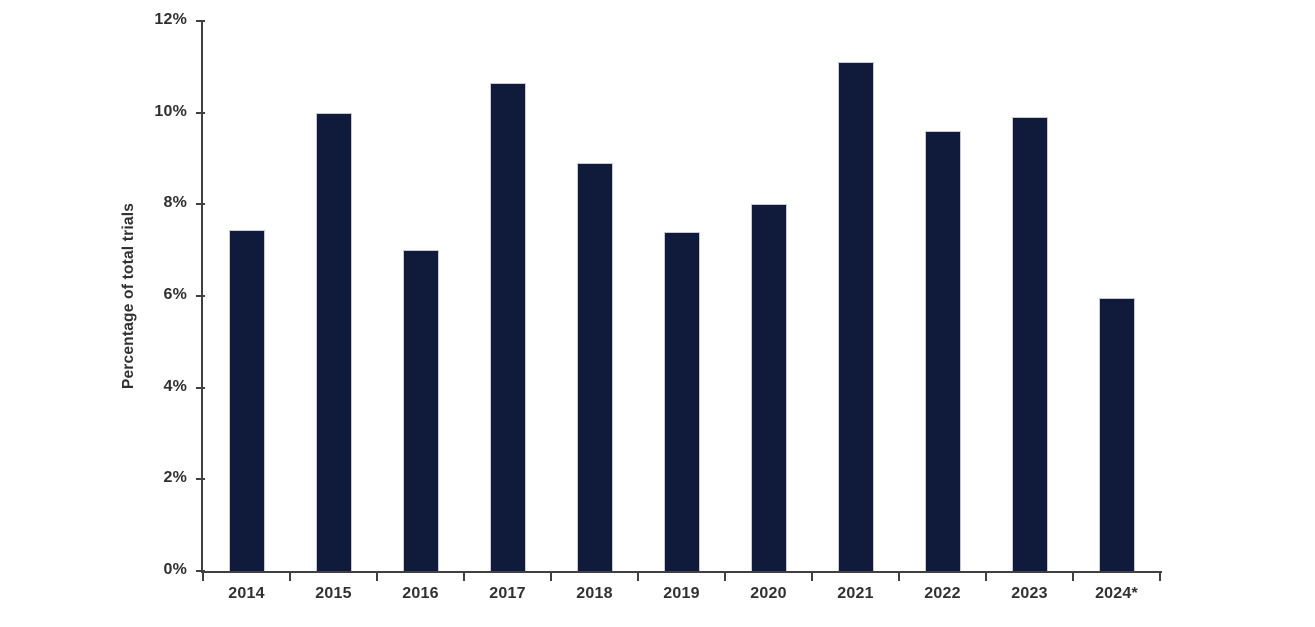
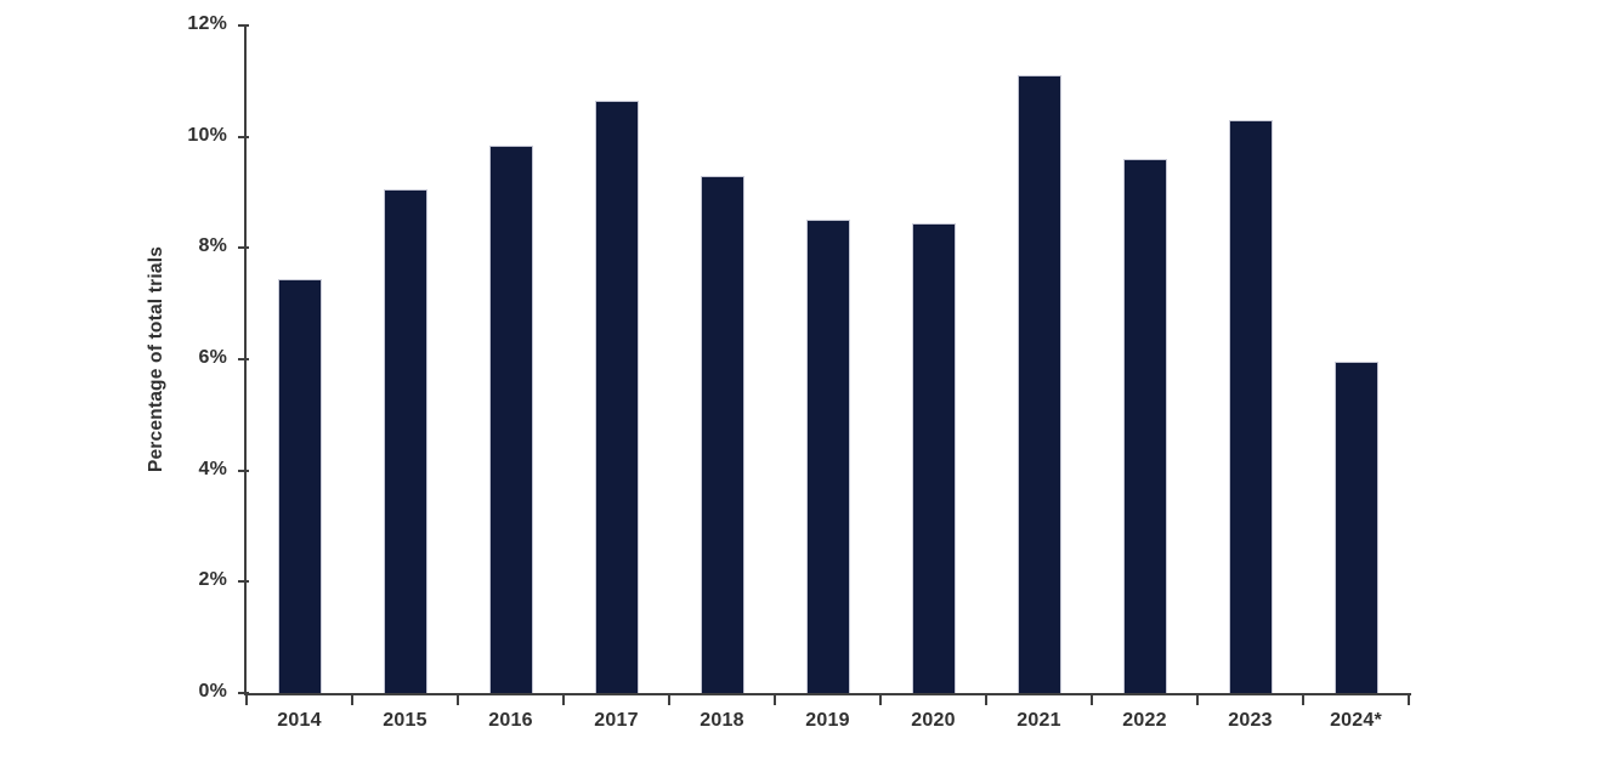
2015: 10.0% -> 9.1%
2016: 7.0% -> 9.8%
2018: 8.9% -> 9.3%
2019: 7.4% -> 8.5%
2020: 8.0% -> 8.4%
2023: 9.9% -> 10.3%
